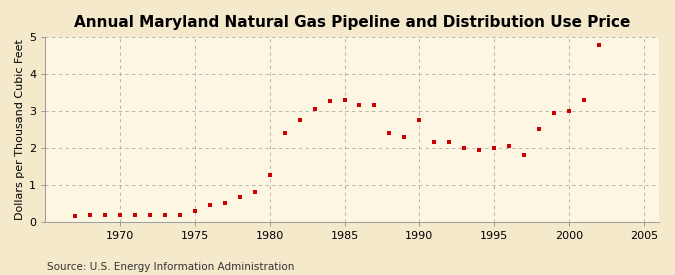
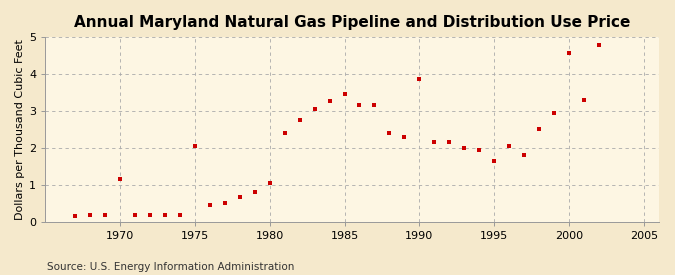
1970: 0.17 -> 1.15
1975: 0.28 -> 2.05
1980: 1.25 -> 1.05
1985: 3.30 -> 3.45
1990: 2.75 -> 3.85
1995: 2.00 -> 1.65
2000: 3.00 -> 4.55
